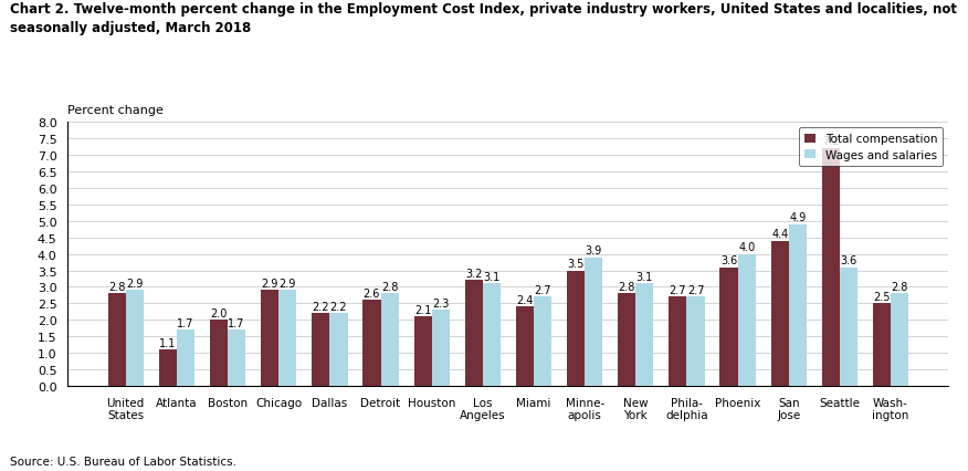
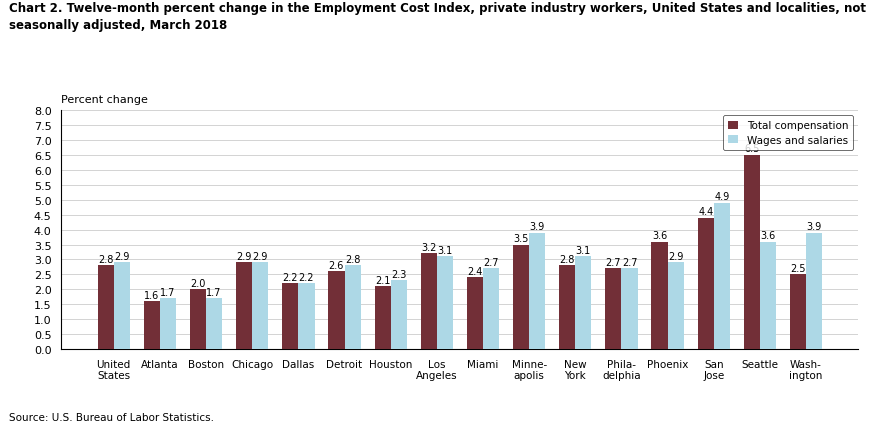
Total compensation/Atlanta: 1.1 -> 1.6
Wages and salaries/Phoenix: 4.0 -> 2.9
Total compensation/Seattle: 7.2 -> 6.5
Wages and salaries/Wash- ington: 2.8 -> 3.9
